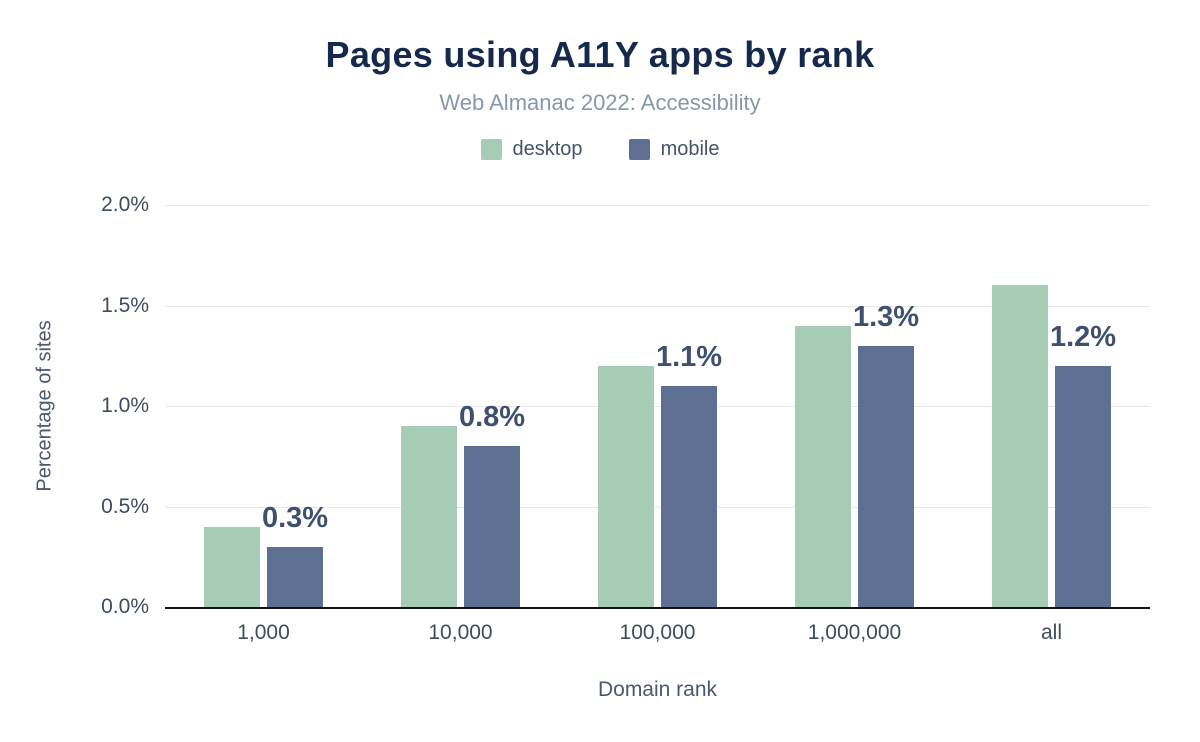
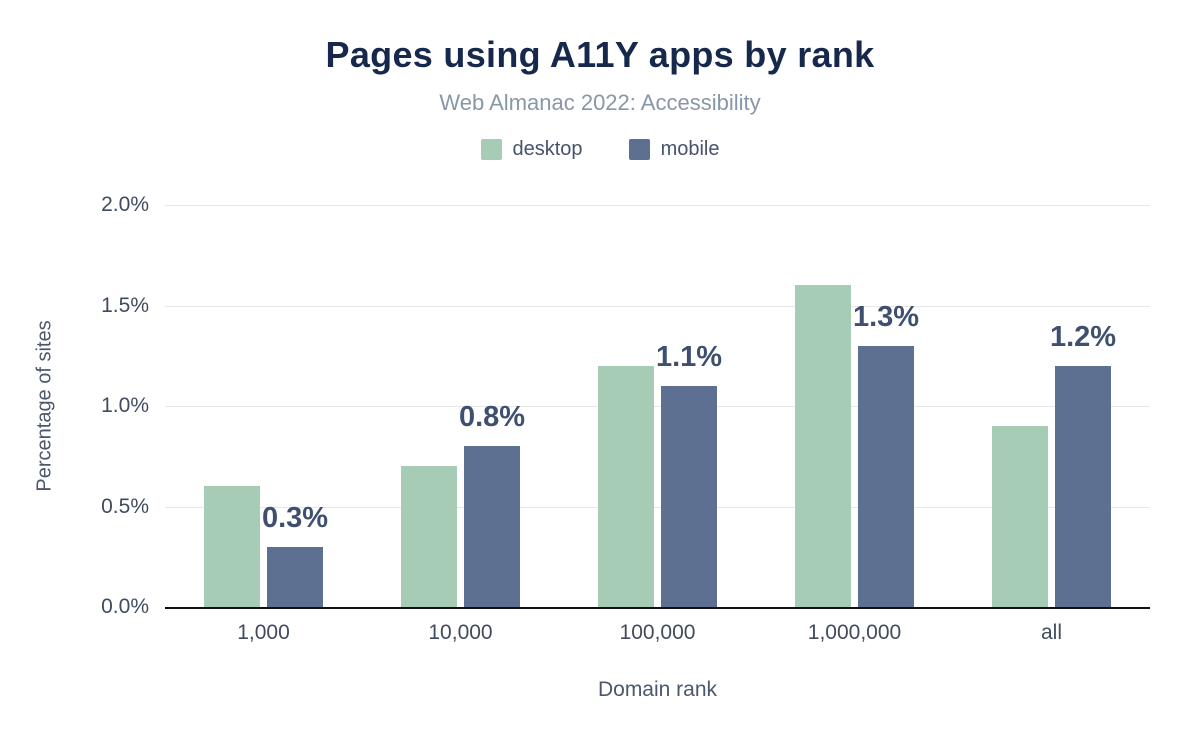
desktop/1,000: 0.4% -> 0.6%
desktop/10,000: 0.9% -> 0.7%
desktop/1,000,000: 1.4% -> 1.6%
desktop/all: 1.6% -> 0.9%
